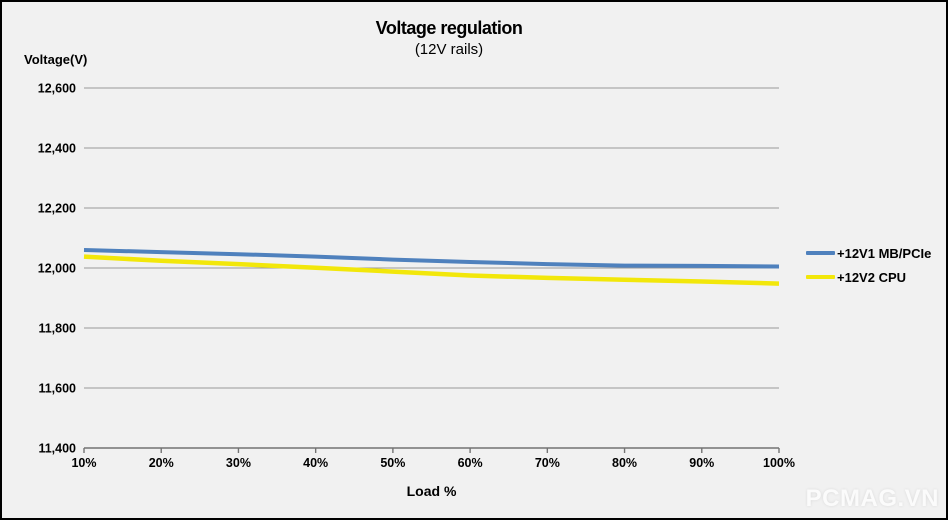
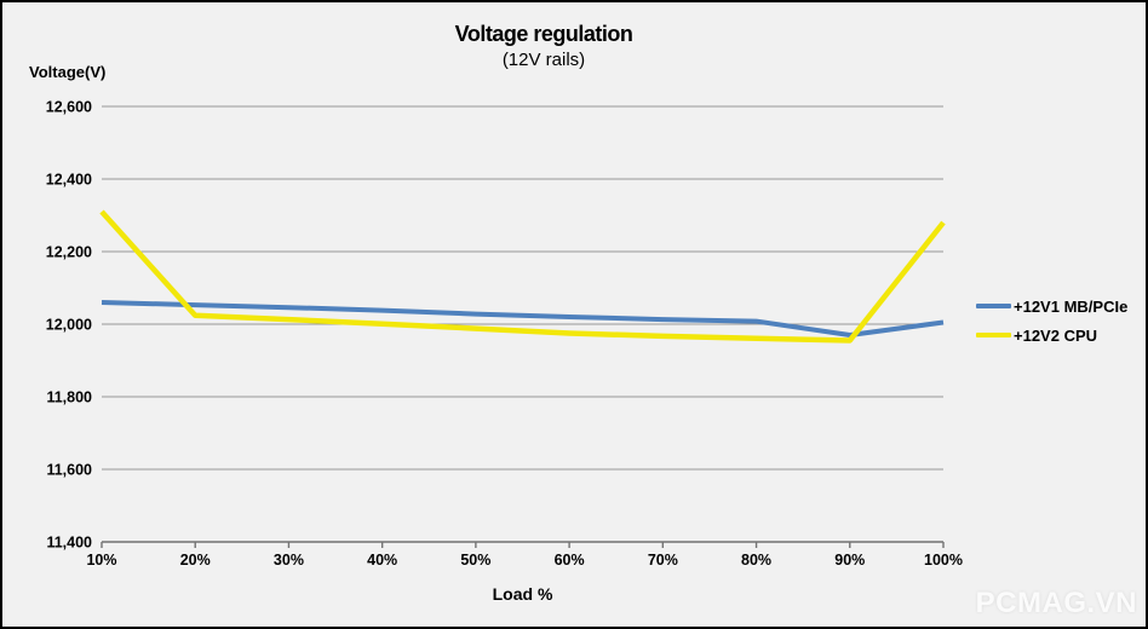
+12V2 CPU/10%: 12040 -> 12310
+12V1 MB/PCIe/90%: 12010 -> 11970
+12V2 CPU/100%: 11950 -> 12280
